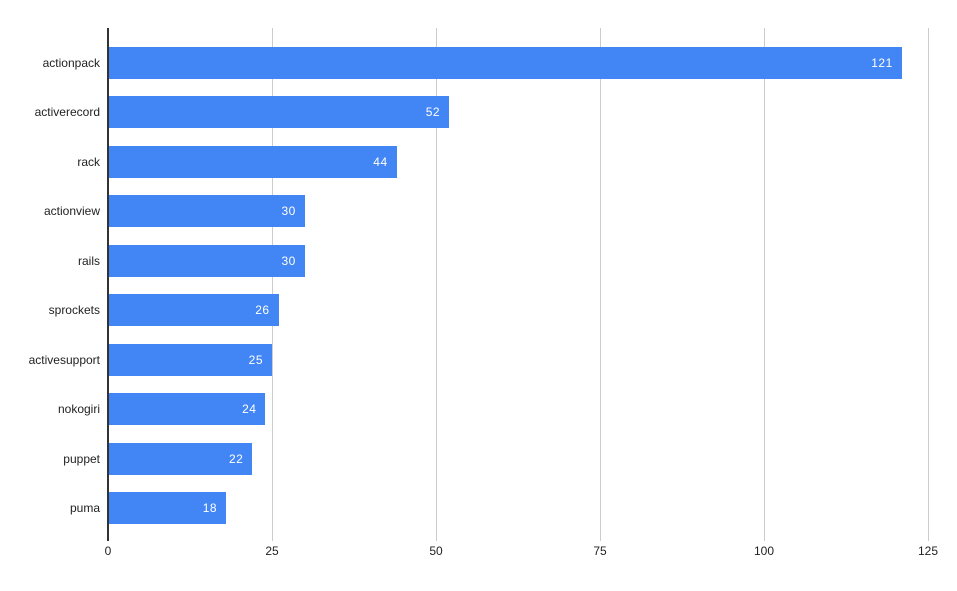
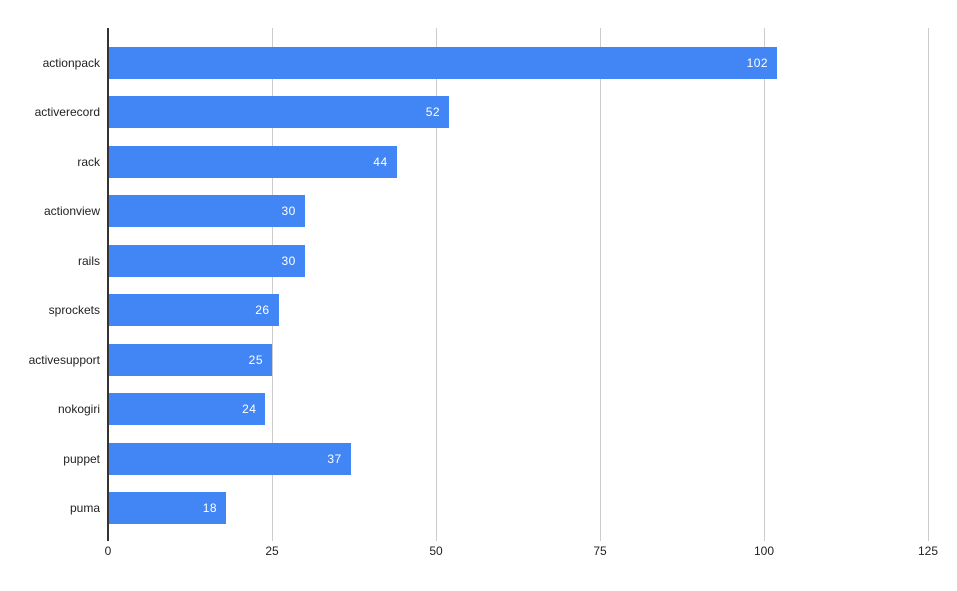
actionpack: 121 -> 102
puppet: 22 -> 37
